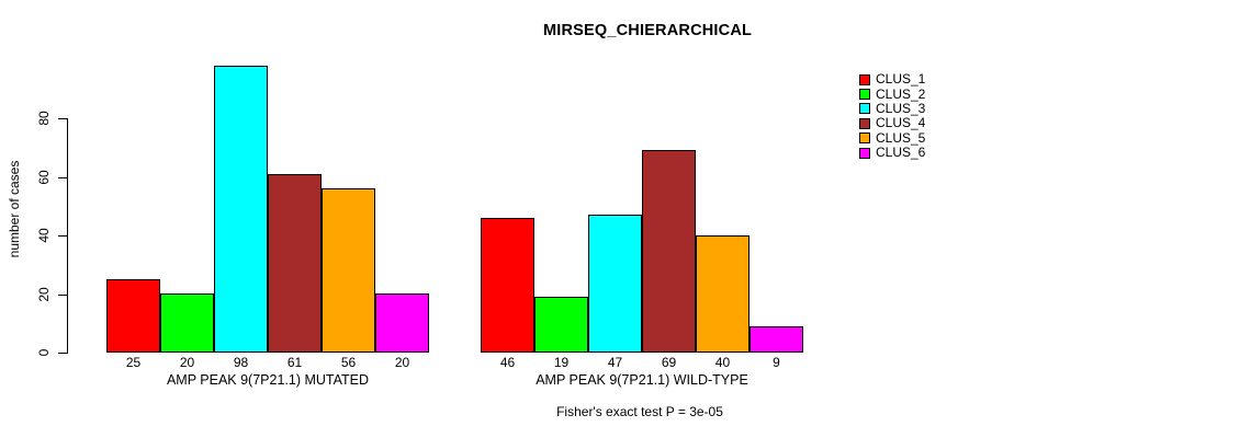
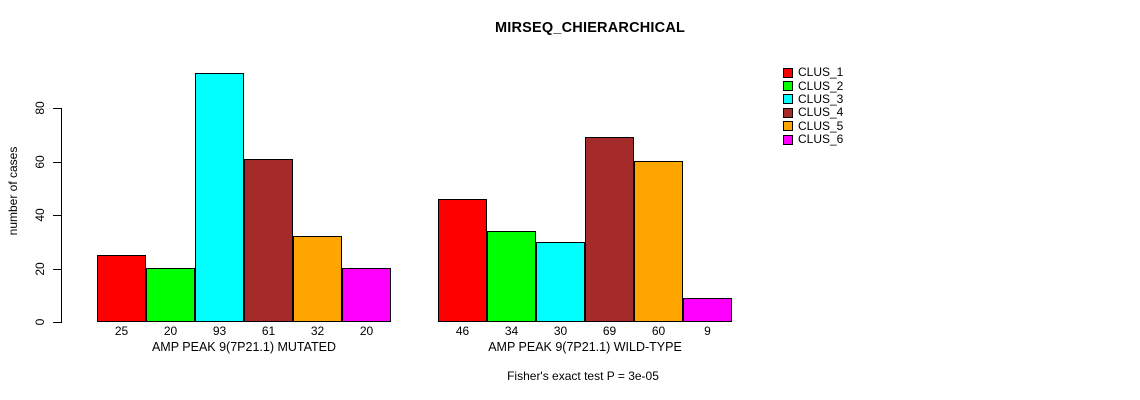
CLUS_3/AMP PEAK 9(7P21.1) MUTATED: 98 -> 93
CLUS_5/AMP PEAK 9(7P21.1) MUTATED: 56 -> 32
CLUS_2/AMP PEAK 9(7P21.1) WILD-TYPE: 19 -> 34
CLUS_3/AMP PEAK 9(7P21.1) WILD-TYPE: 47 -> 30
CLUS_5/AMP PEAK 9(7P21.1) WILD-TYPE: 40 -> 60
